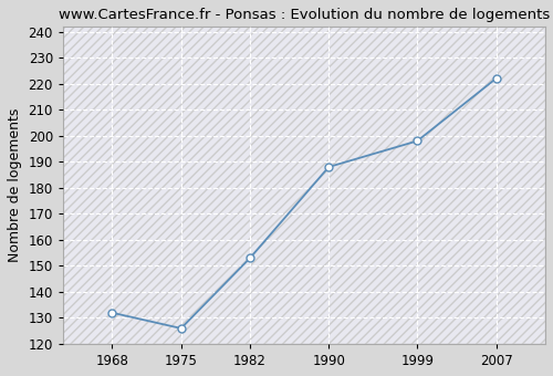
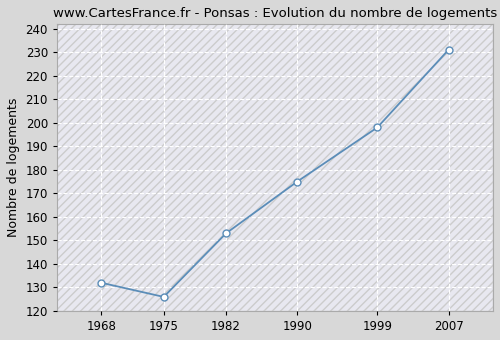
1990: 188 -> 175
2007: 222 -> 231
